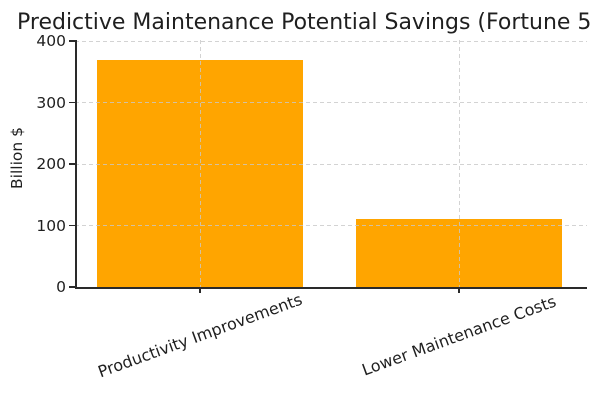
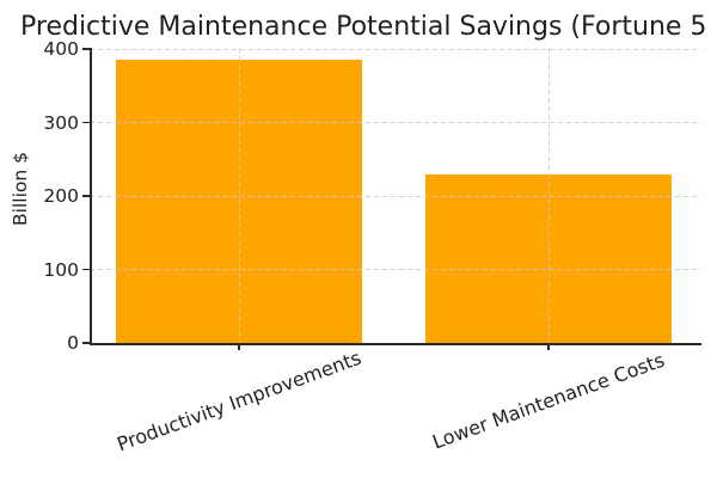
Productivity Improvements: 370 -> 380
Lower Maintenance Costs: 110 -> 230
